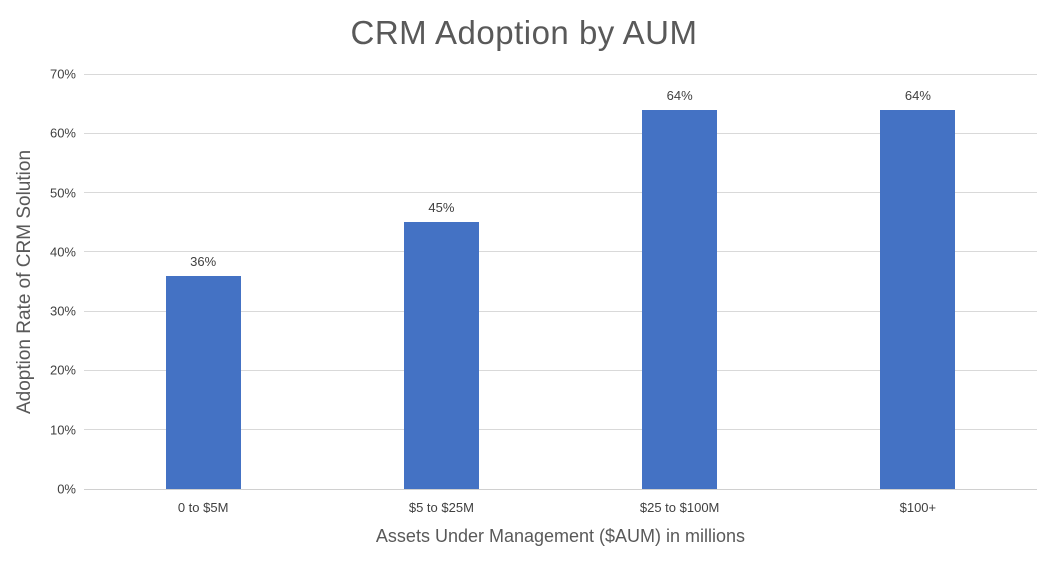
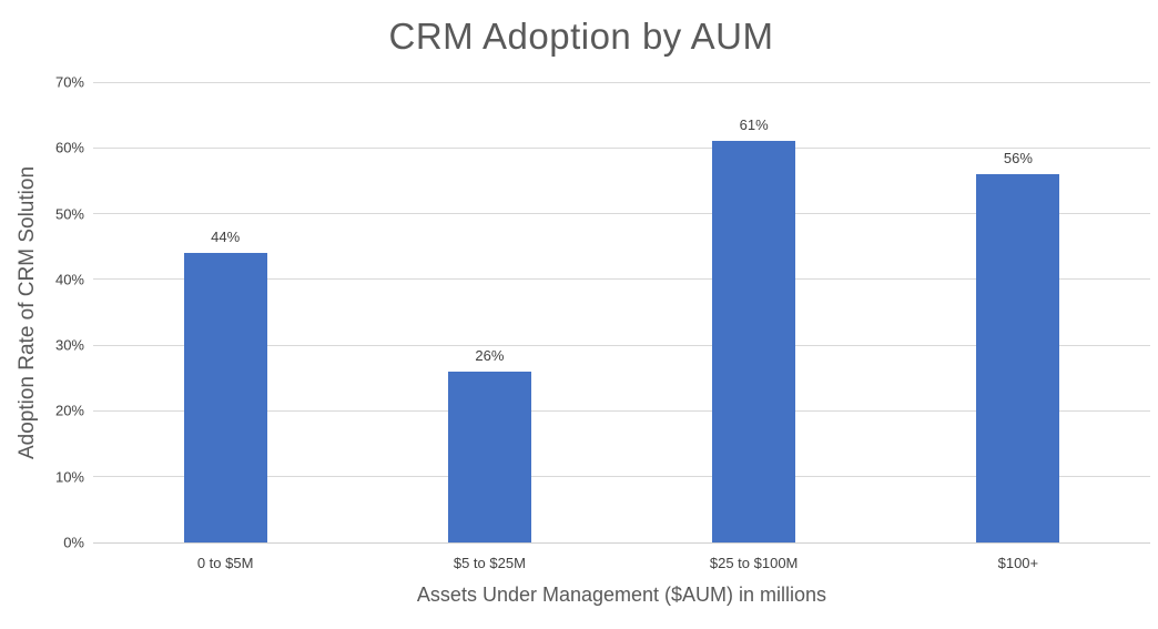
0 to $5M: 36% -> 44%
$5 to $25M: 45% -> 26%
$25 to $100M: 64% -> 61%
$100+: 64% -> 56%
